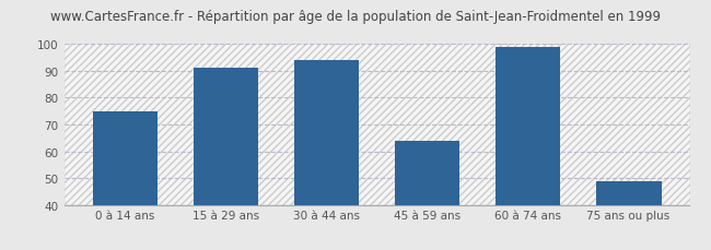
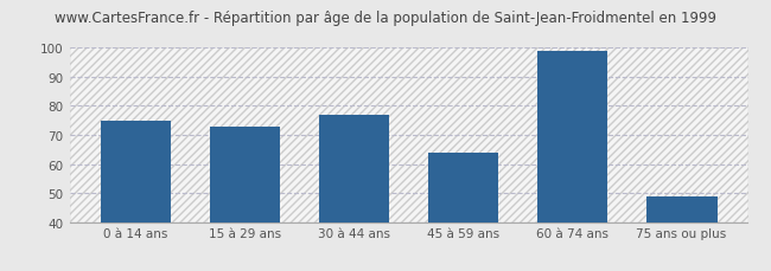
15 à 29 ans: 91 -> 73
30 à 44 ans: 94 -> 77
